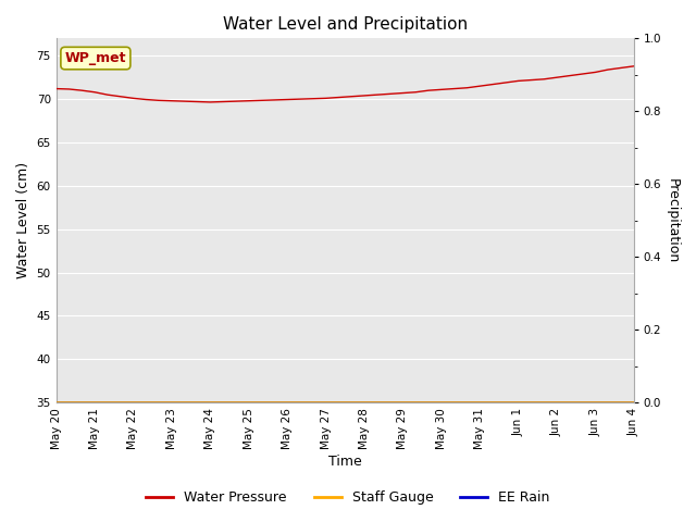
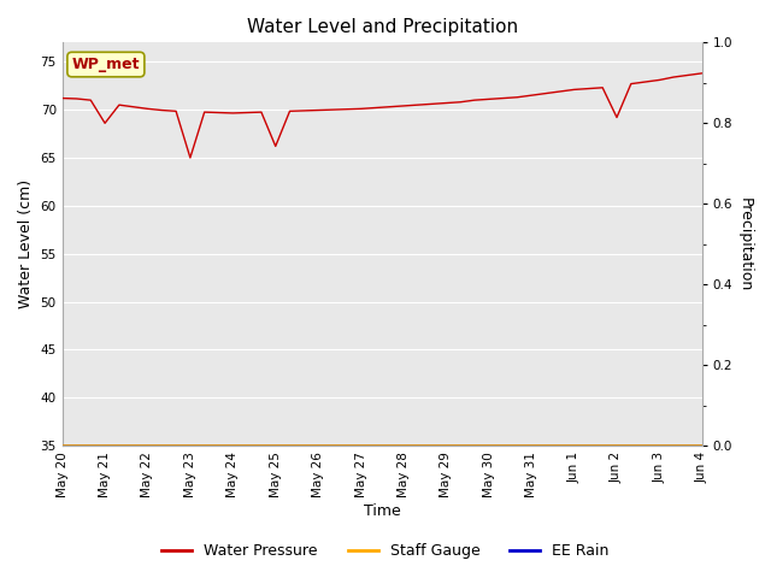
May 21: 70.8 -> 68.6
May 23: 69.8 -> 65.0
May 25: 69.8 -> 66.2
Jun 2: 72.5 -> 69.2
